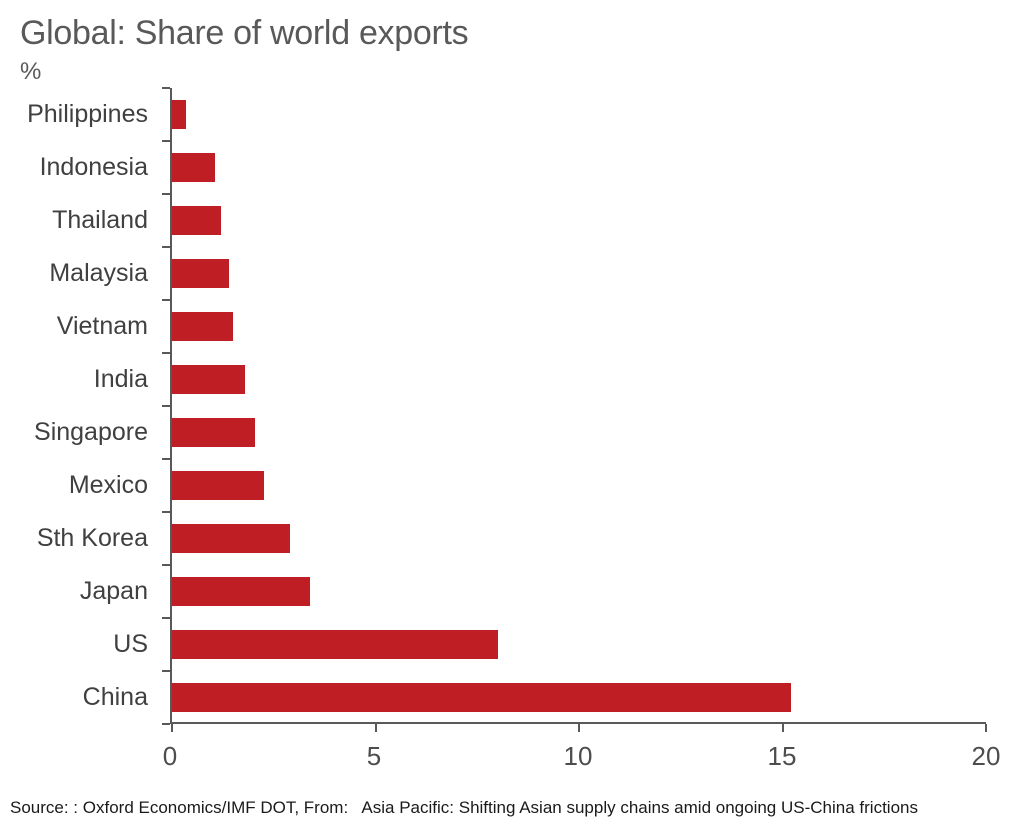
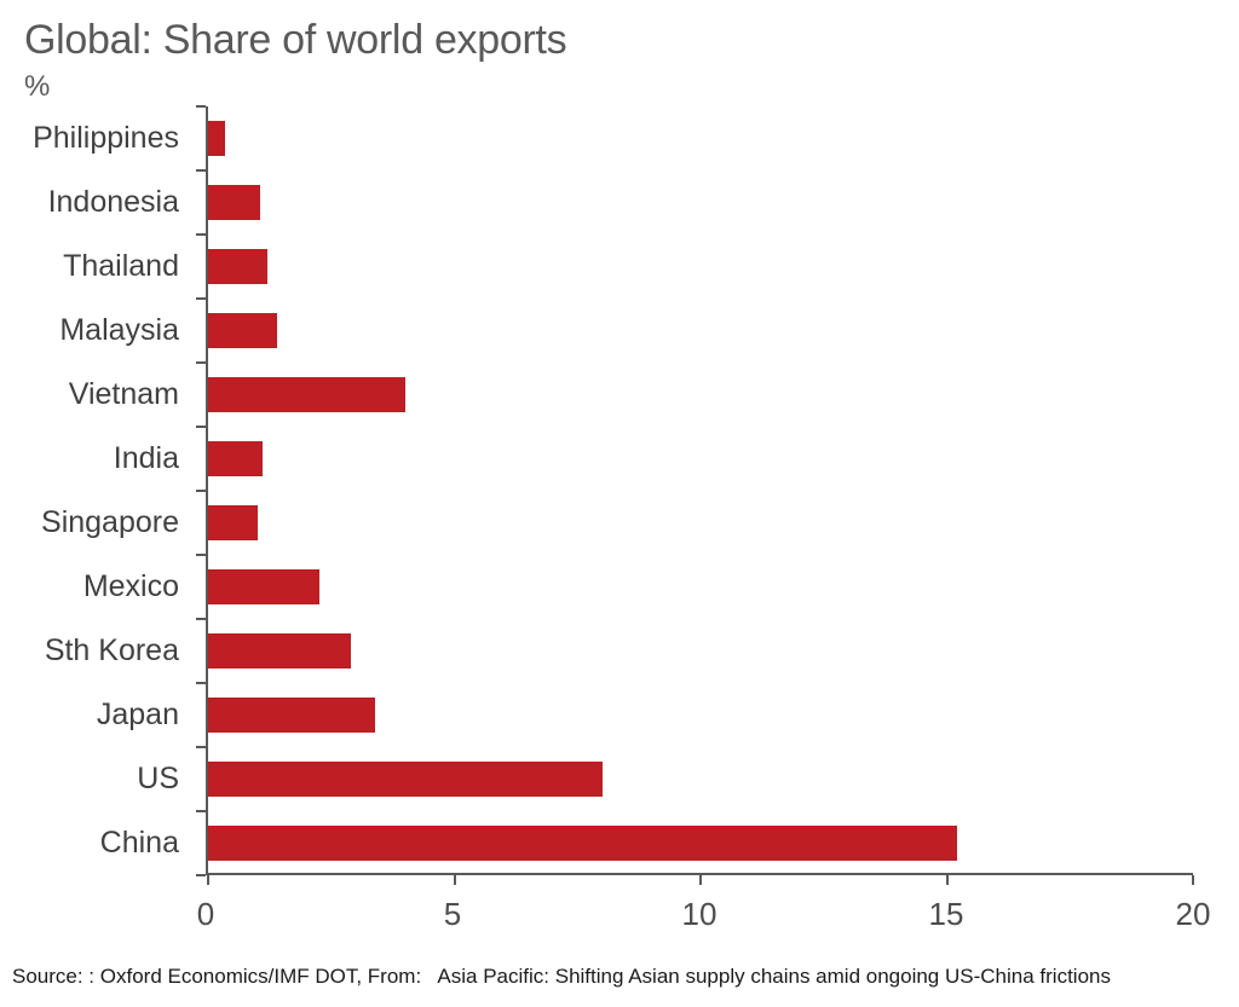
Vietnam: 1.5 -> 4.0
India: 1.8 -> 1.1
Singapore: 2.0 -> 1.0
